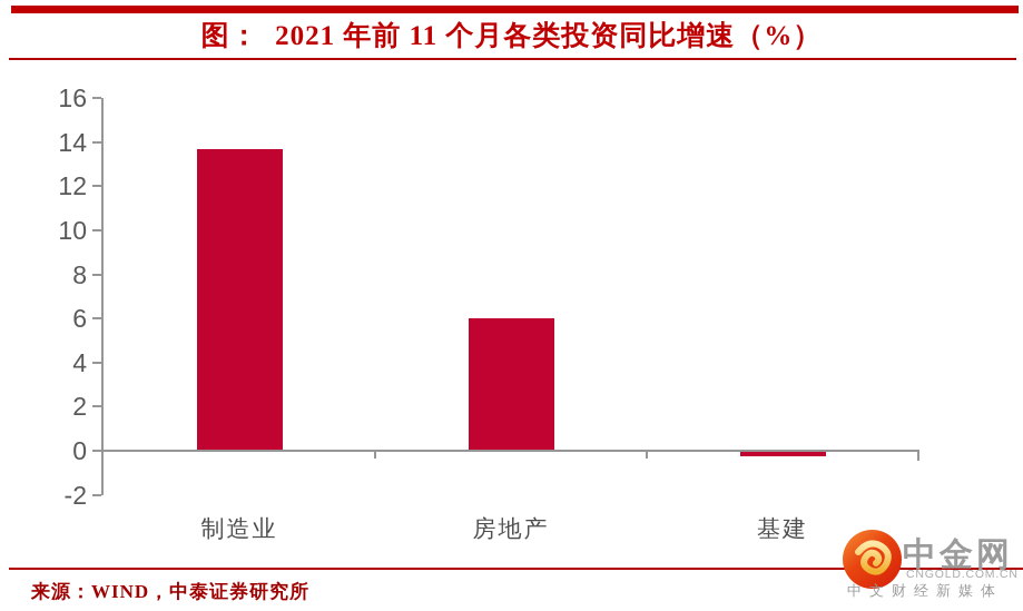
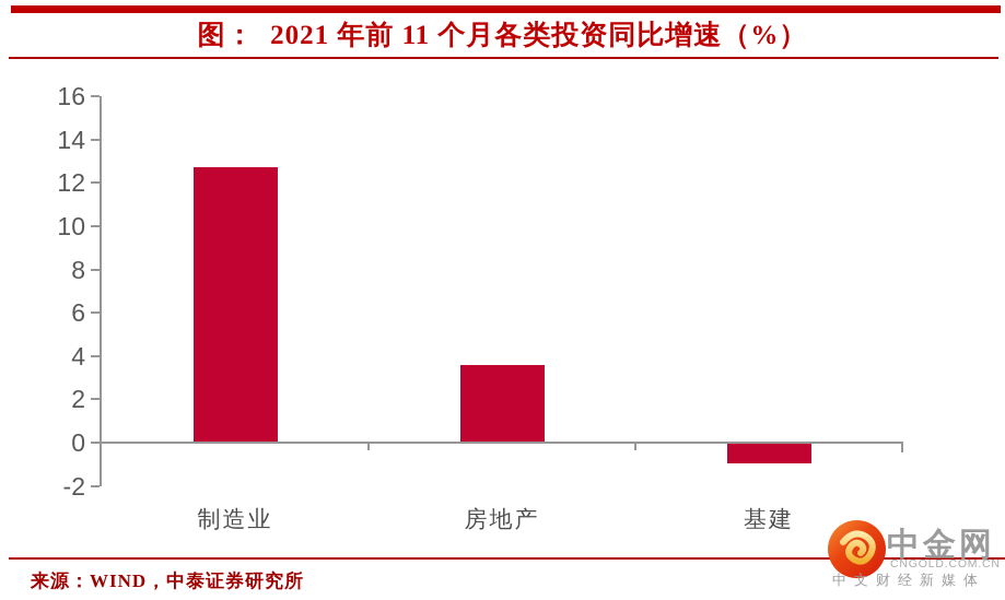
制造业: 13.7 -> 12.7
房地产: 6.0 -> 3.6
基建: -0.2 -> -0.9
